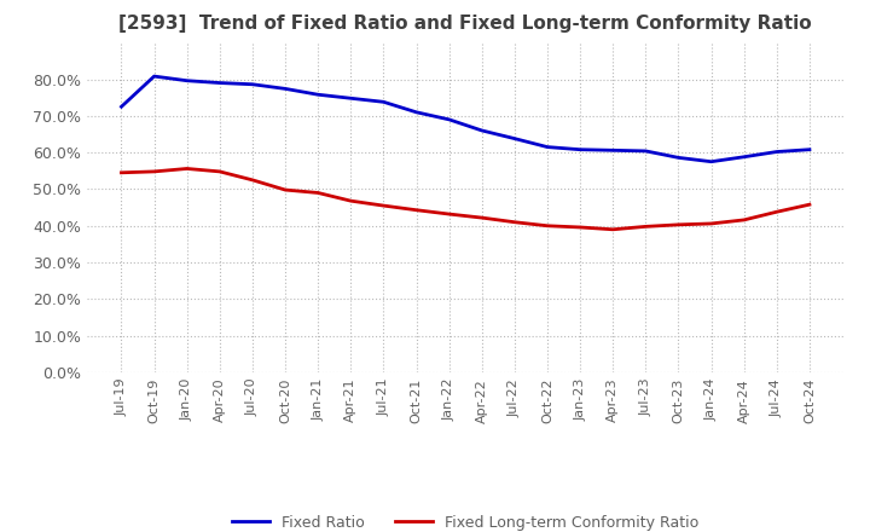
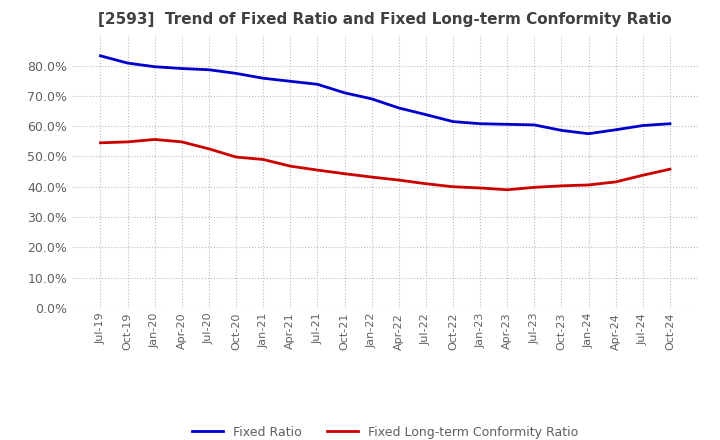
Fixed Ratio/Jul-19: 72.5% -> 83.2%
